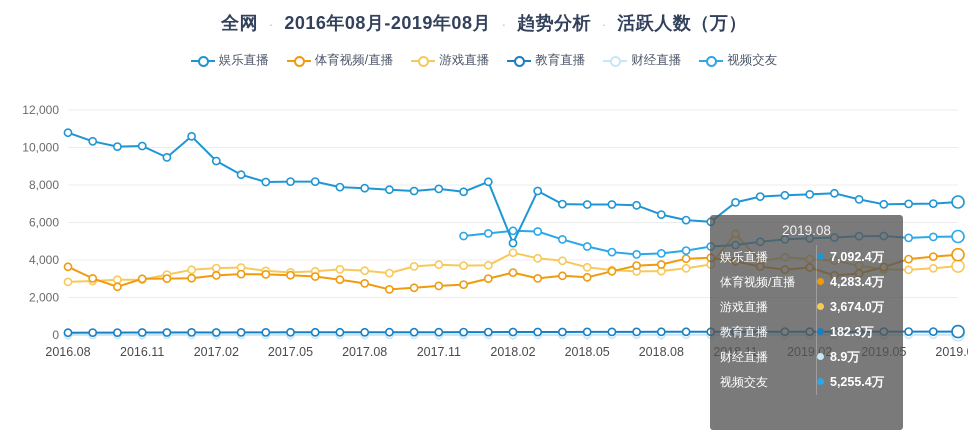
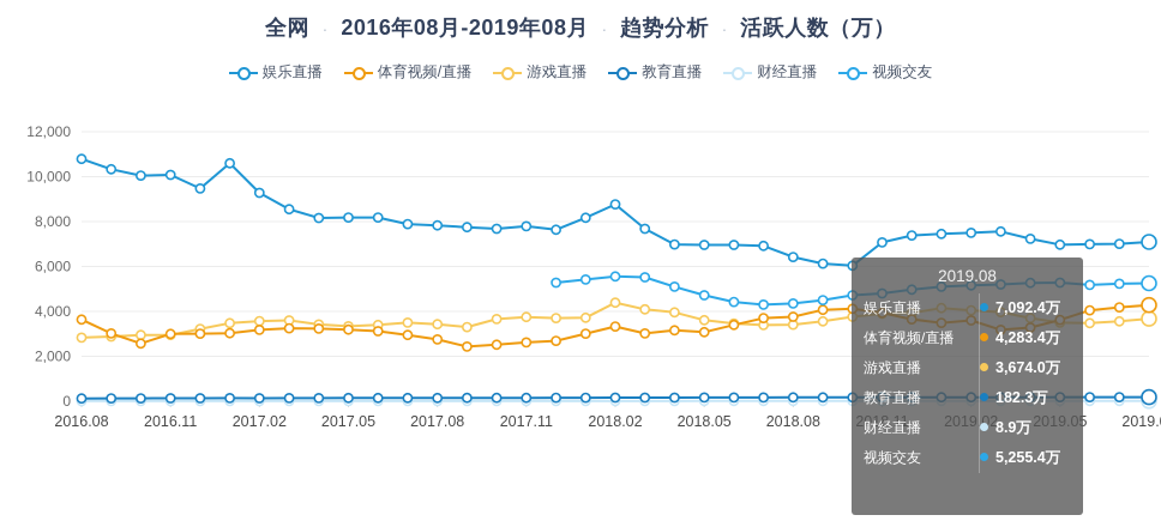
娱乐直播/2018.02: 4900 -> 8800
游戏直播/2018.11: 5400 -> 3900
